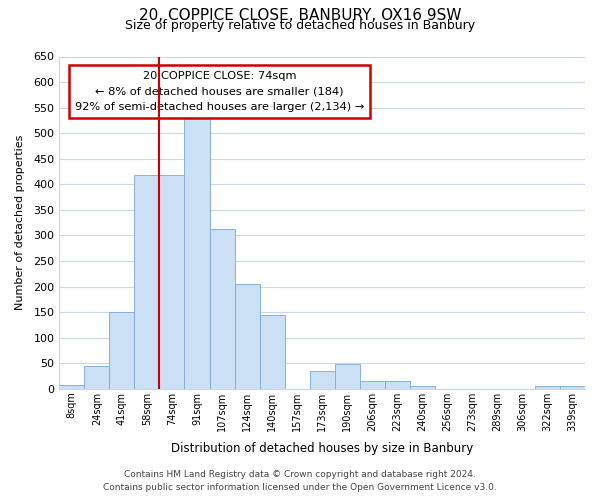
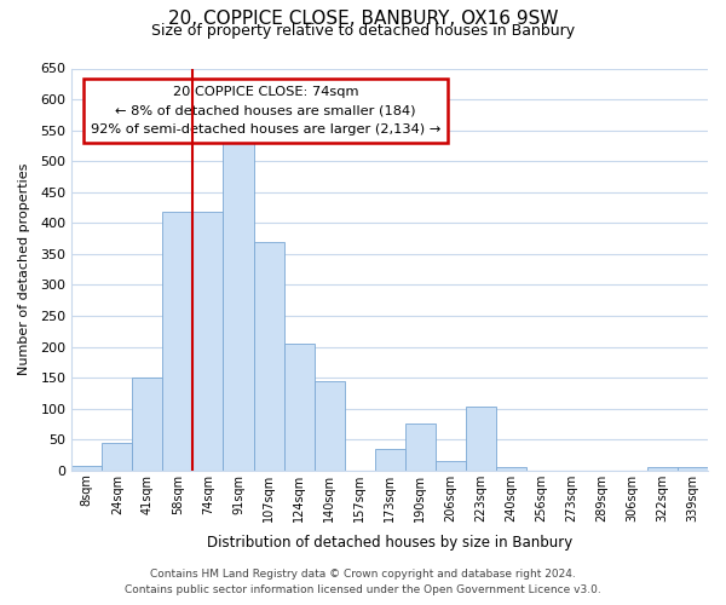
107sqm: 313 -> 370
190sqm: 49 -> 76
223sqm: 15 -> 104
